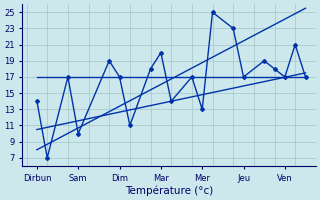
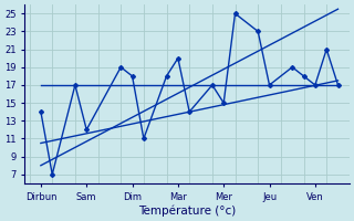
Sam: 10 -> 12
Dim: 17 -> 18
Mer: 13 -> 15
